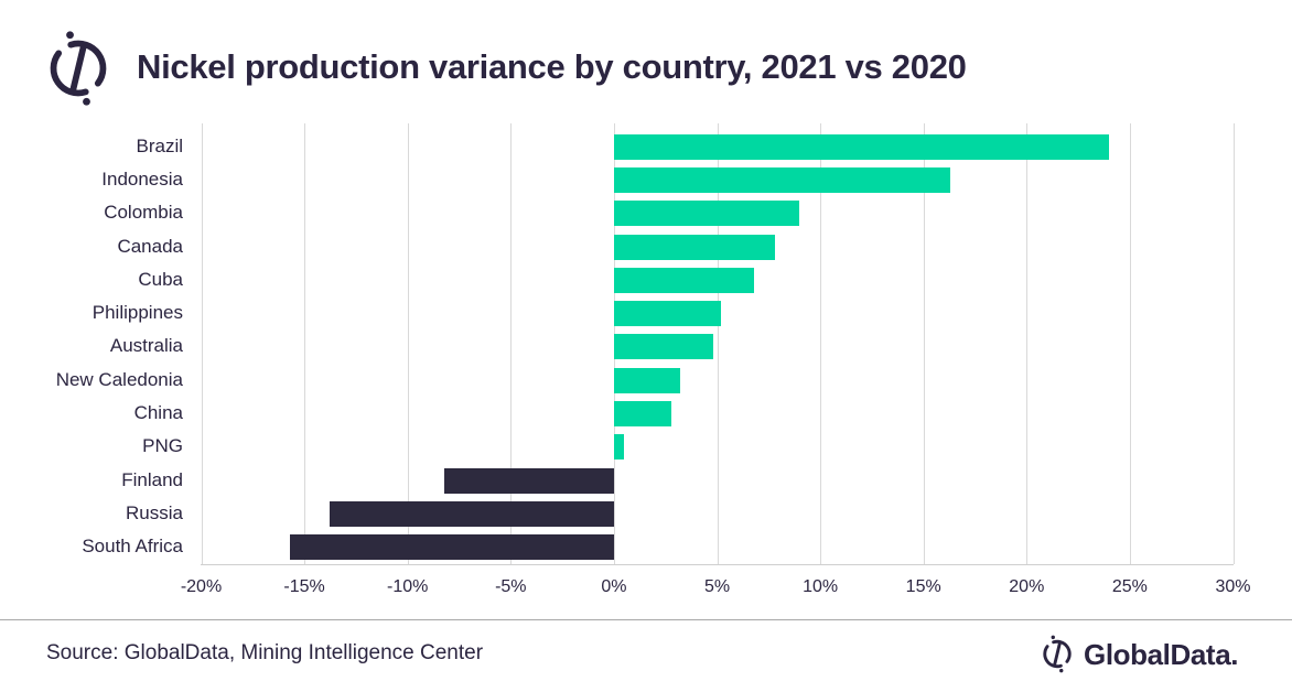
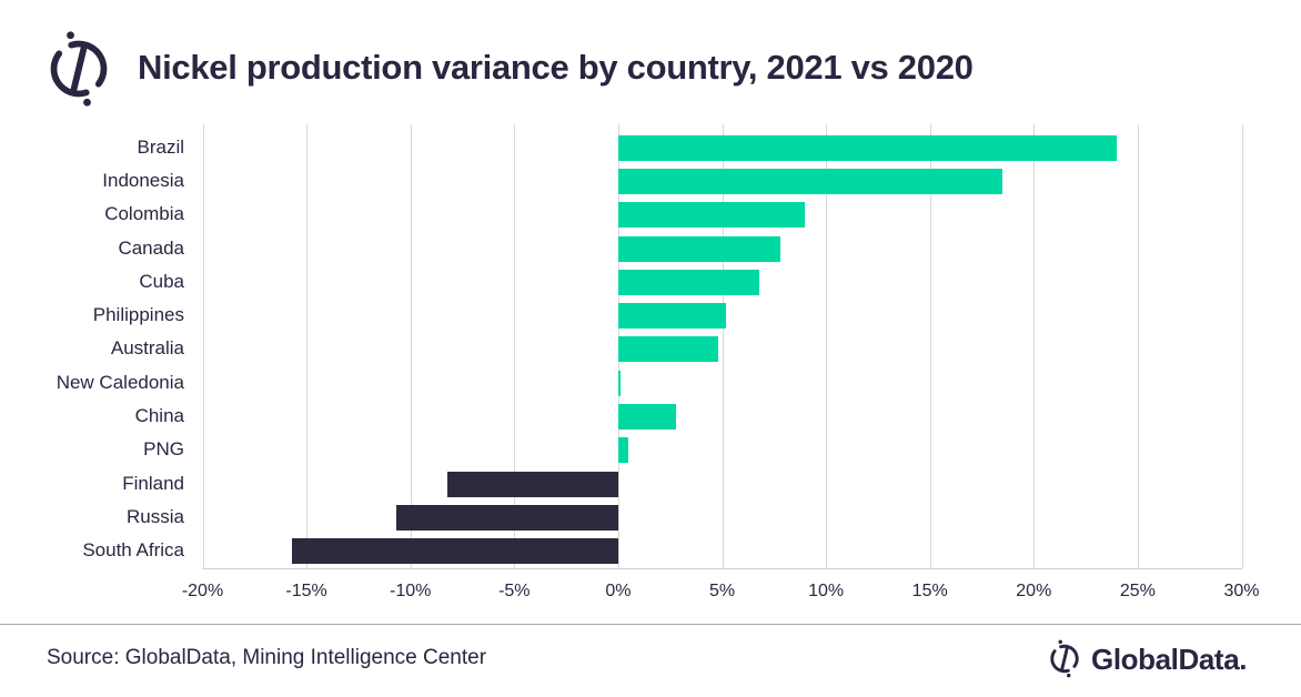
Indonesia: 16.3% -> 18.5%
New Caledonia: 3.2% -> 0.1%
Russia: -13.8% -> -10.7%
